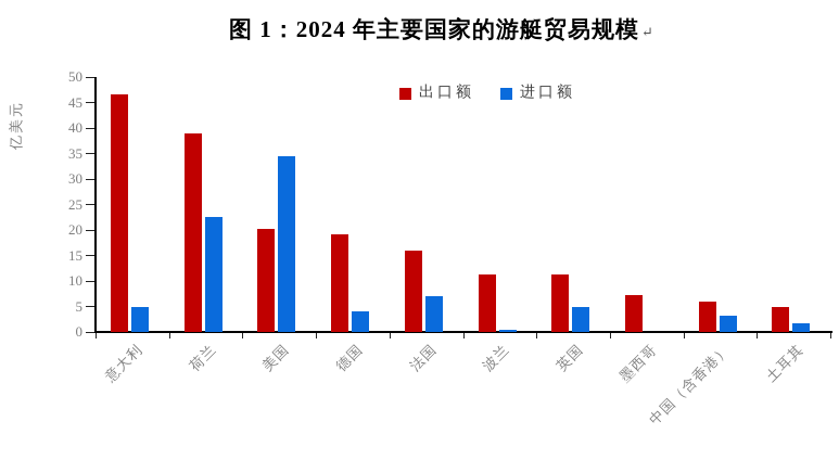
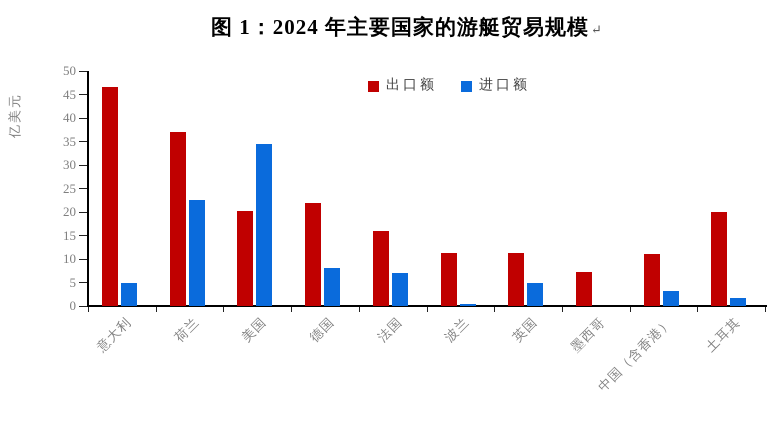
出口额/荷兰: 39 -> 37
出口额/德国: 19 -> 22
进口额/德国: 4 -> 8
出口额/中国（含香港）: 6 -> 11
出口额/土耳其: 5 -> 20
